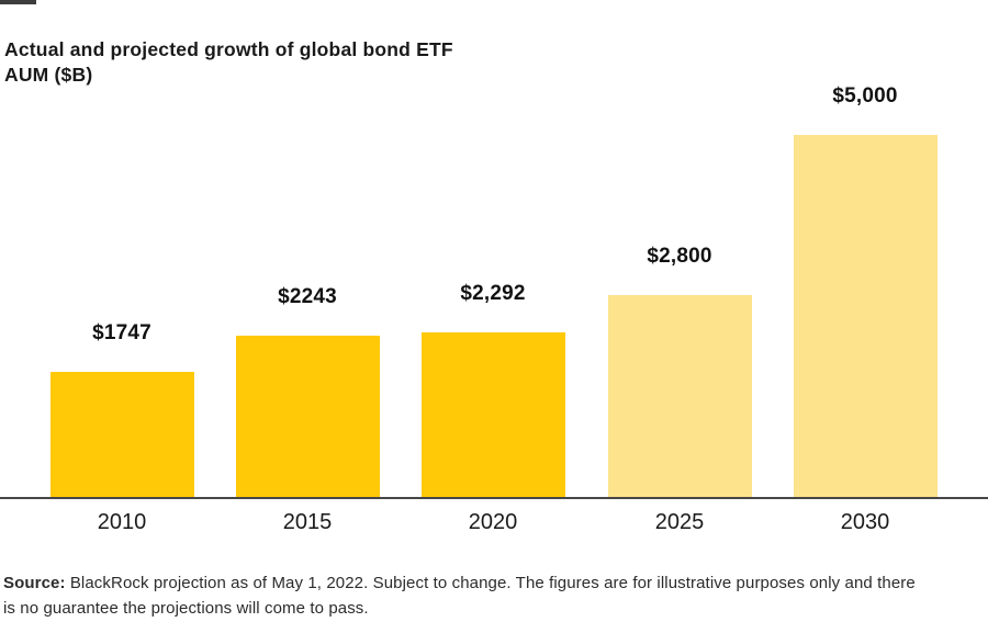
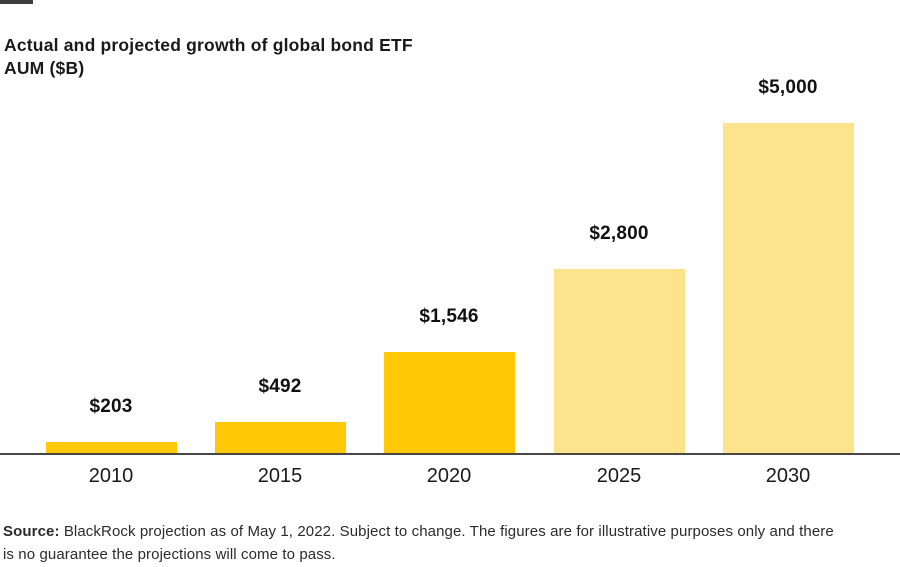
2010: $1747 -> $203
2015: $2243 -> $492
2020: $2,292 -> $1,546
